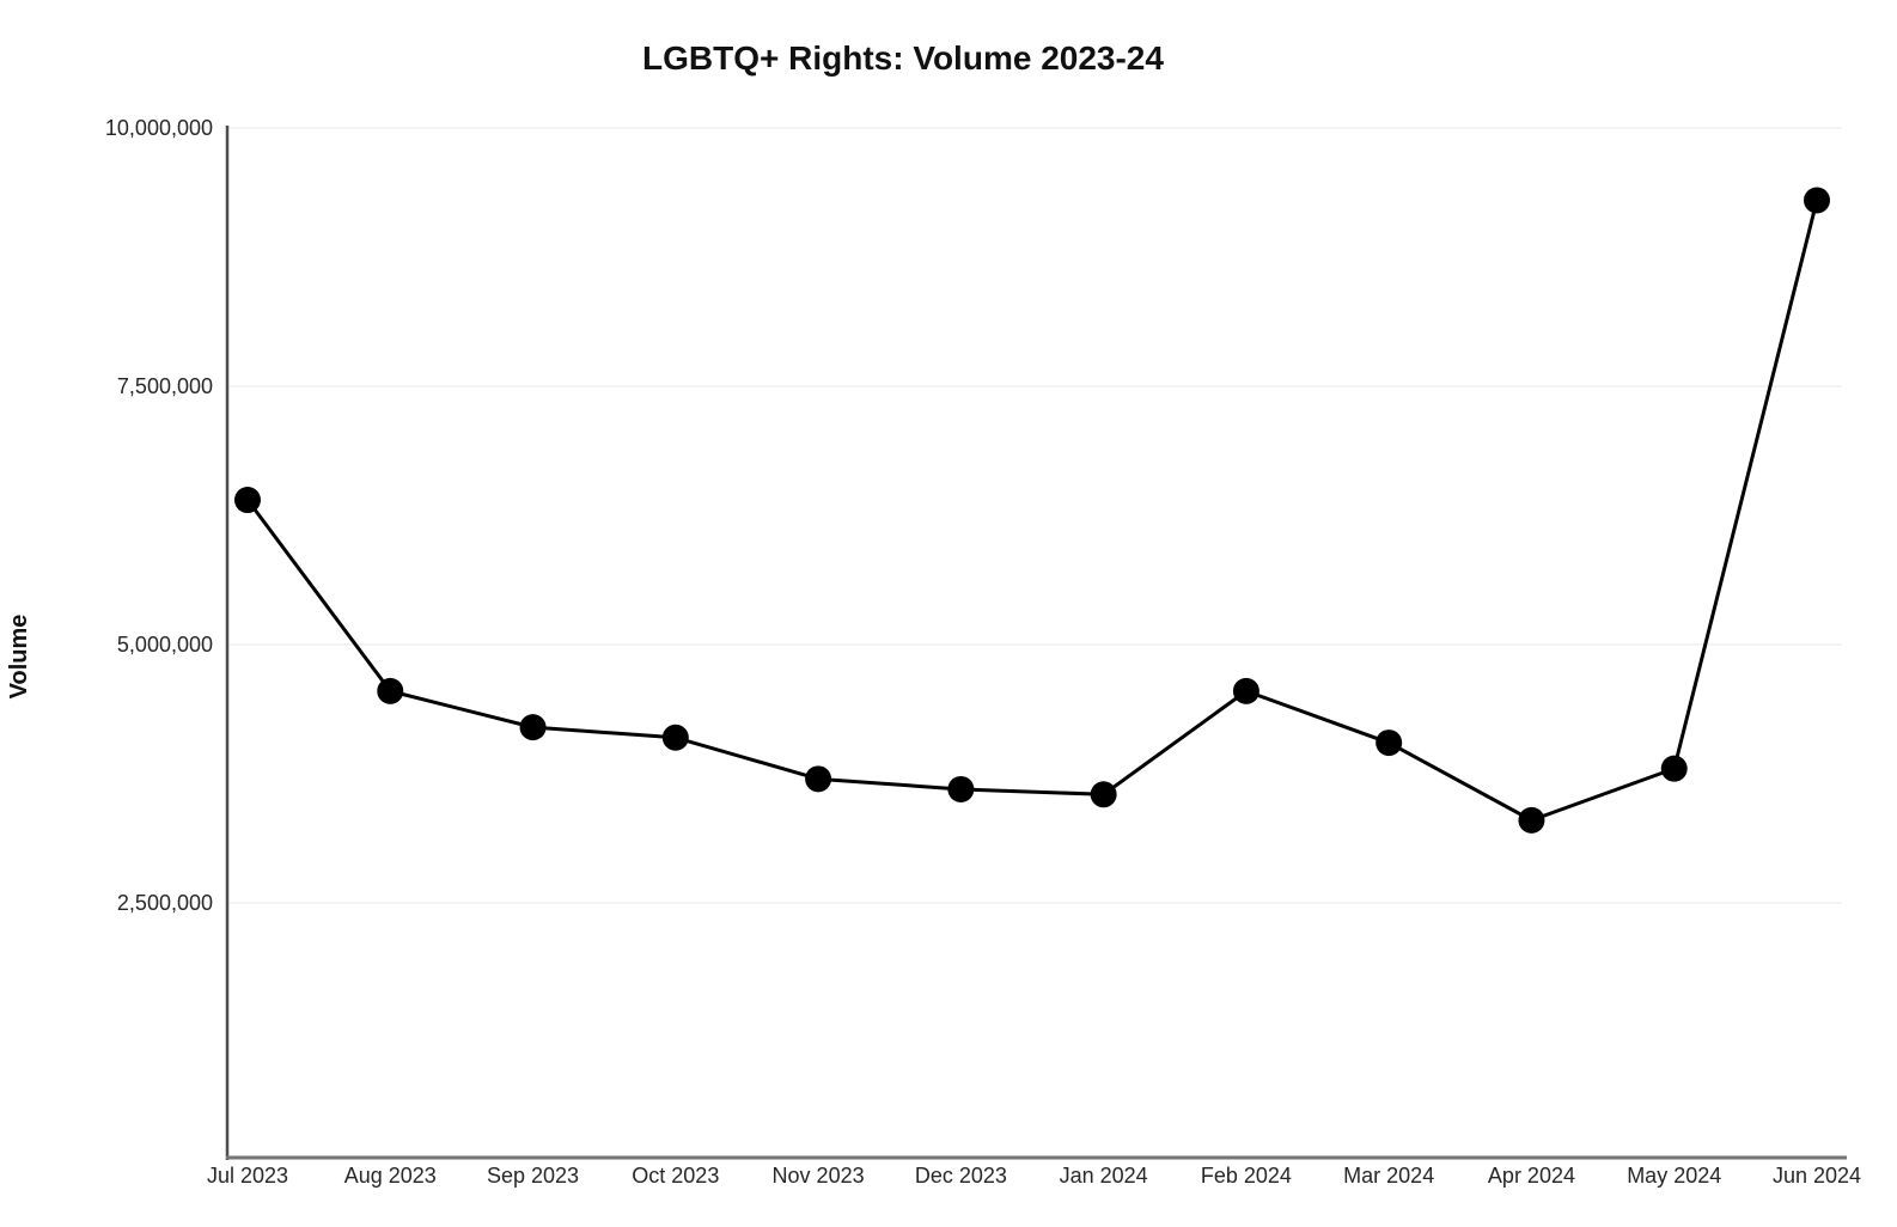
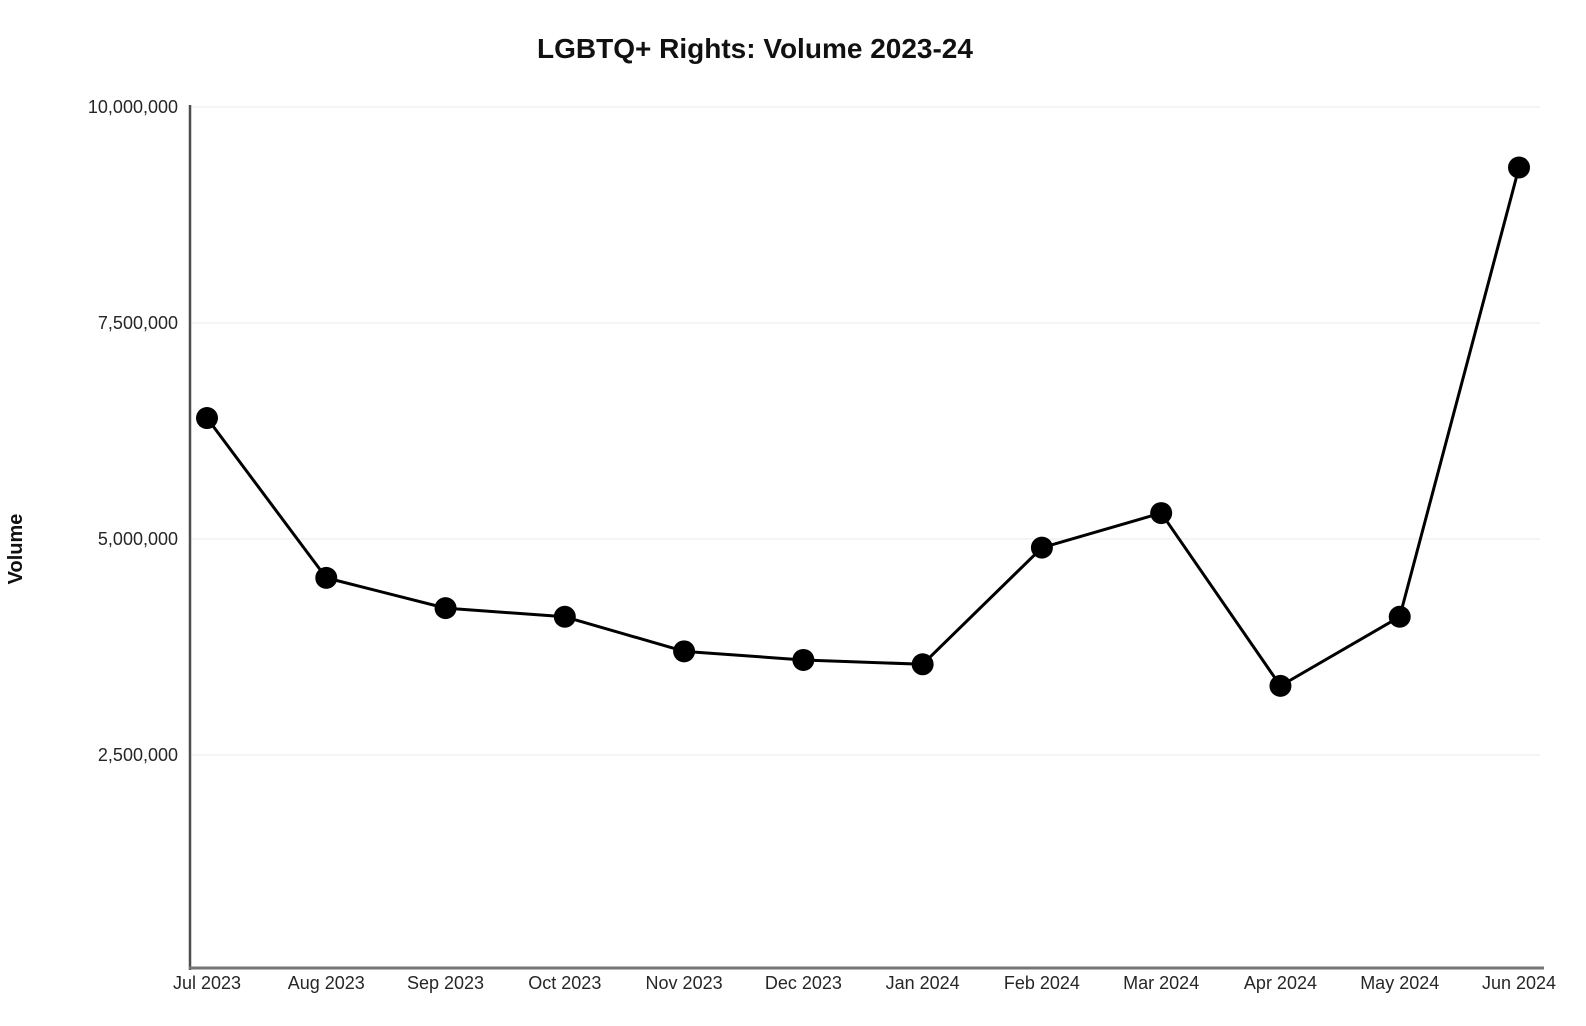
Feb 2024: 4600000 -> 4900000
Mar 2024: 4000000 -> 5300000
May 2024: 3800000 -> 4100000
